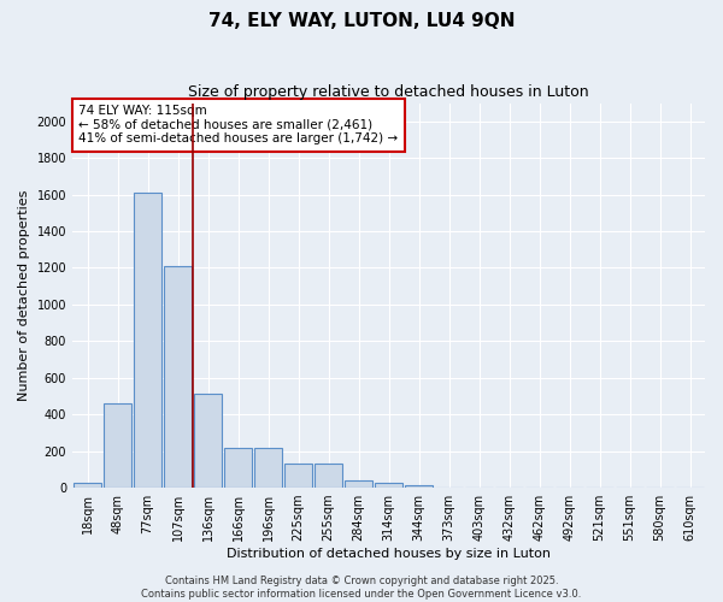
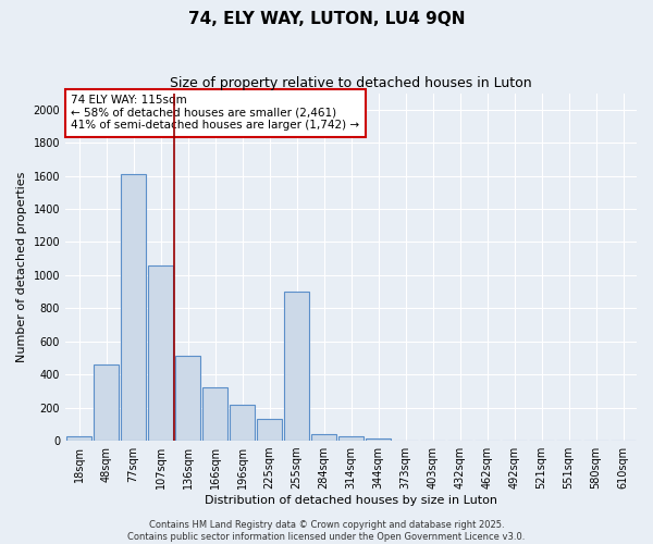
107sqm: 1210 -> 1060
166sqm: 220 -> 320
255sqm: 130 -> 900
